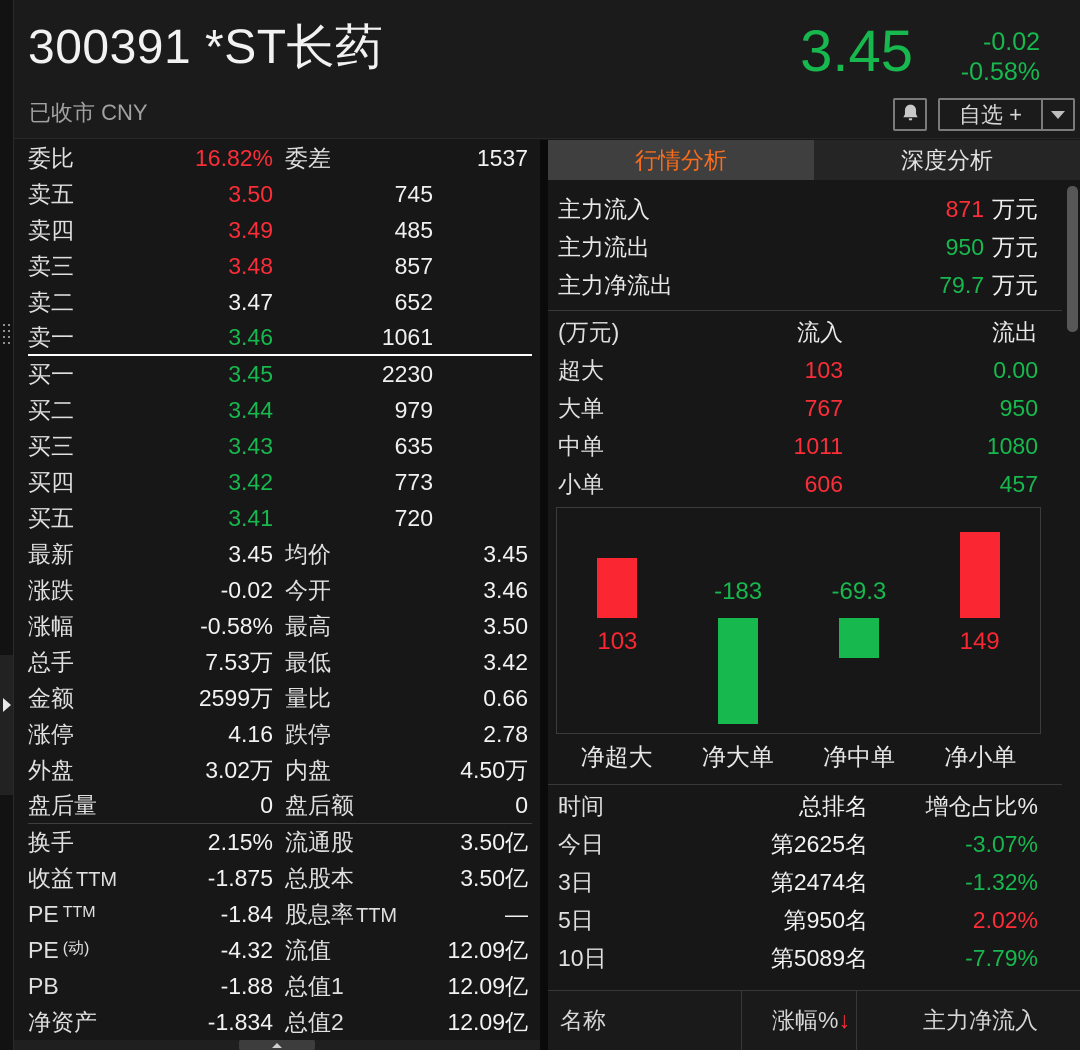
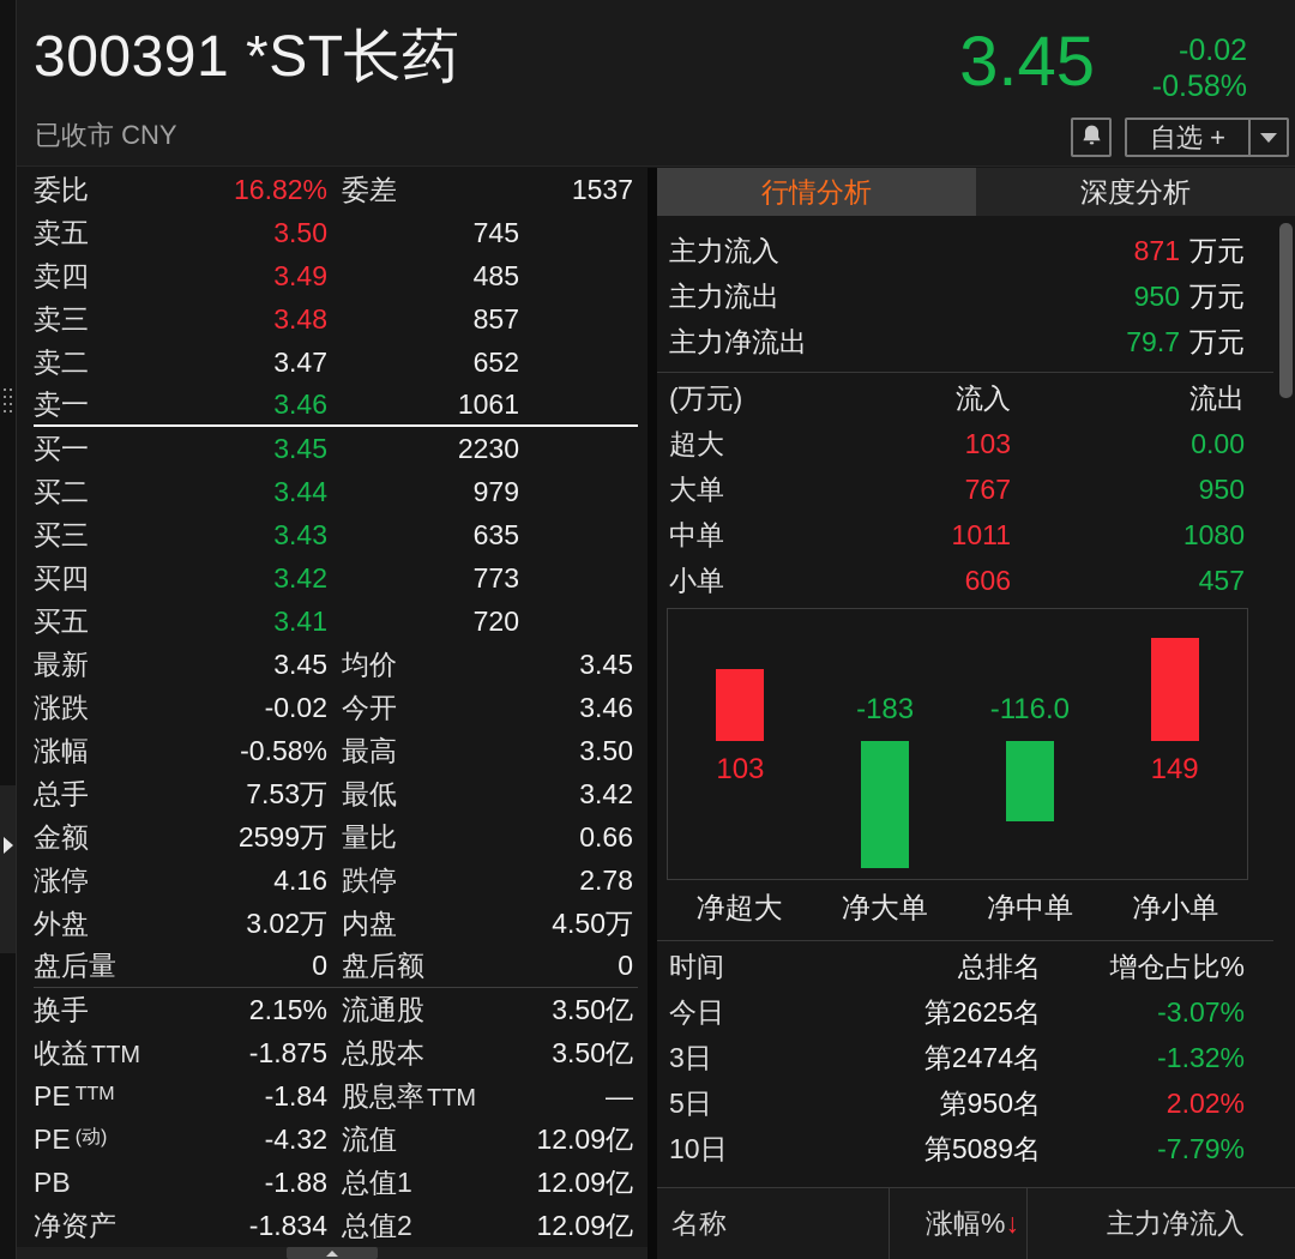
净中单: -69.3 -> -116.0
